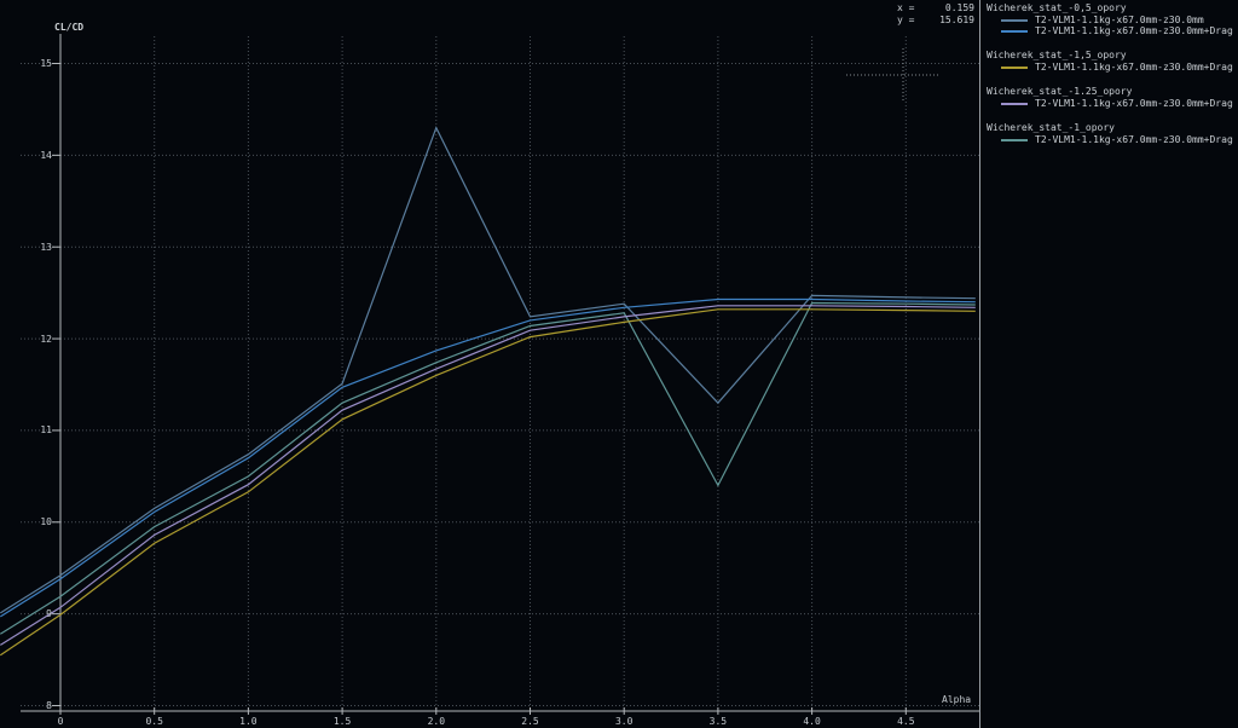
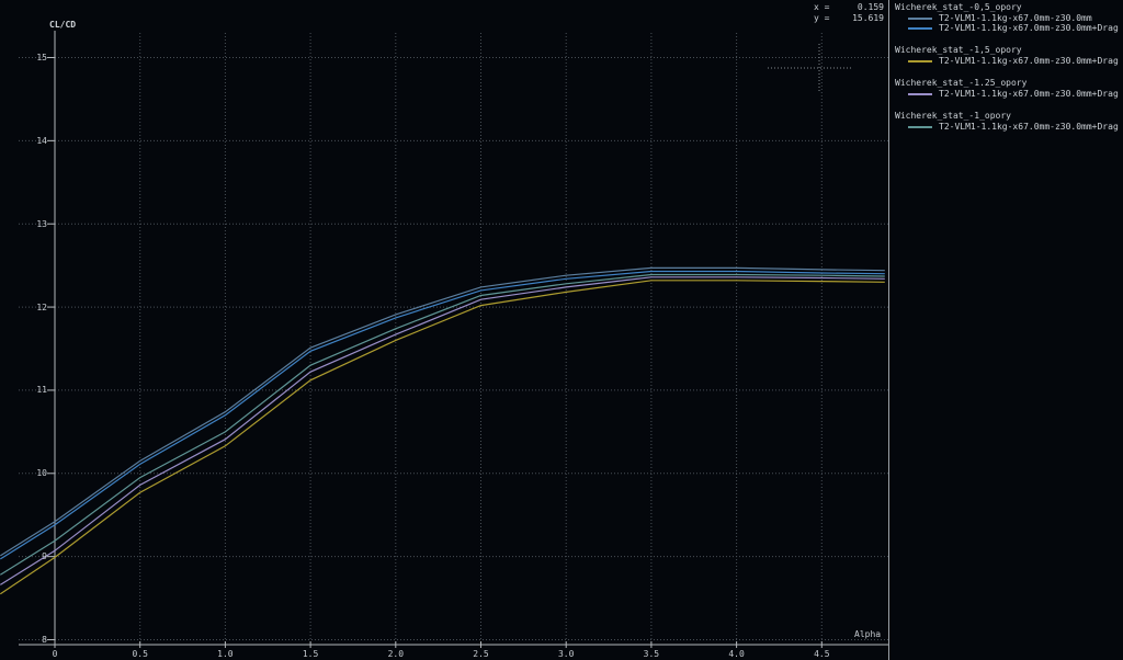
Wicherek_stat_-0,5_opory T2-VLM1-1.1kg-x67.0mm-z30.0mm/2.0: 14.3 -> 11.9
Wicherek_stat_-0,5_opory T2-VLM1-1.1kg-x67.0mm-z30.0mm/3.5: 11.3 -> 12.5
Wicherek_stat_-1_opory T2-VLM1-1.1kg-x67.0mm-z30.0mm+Drag/3.5: 10.4 -> 12.4
